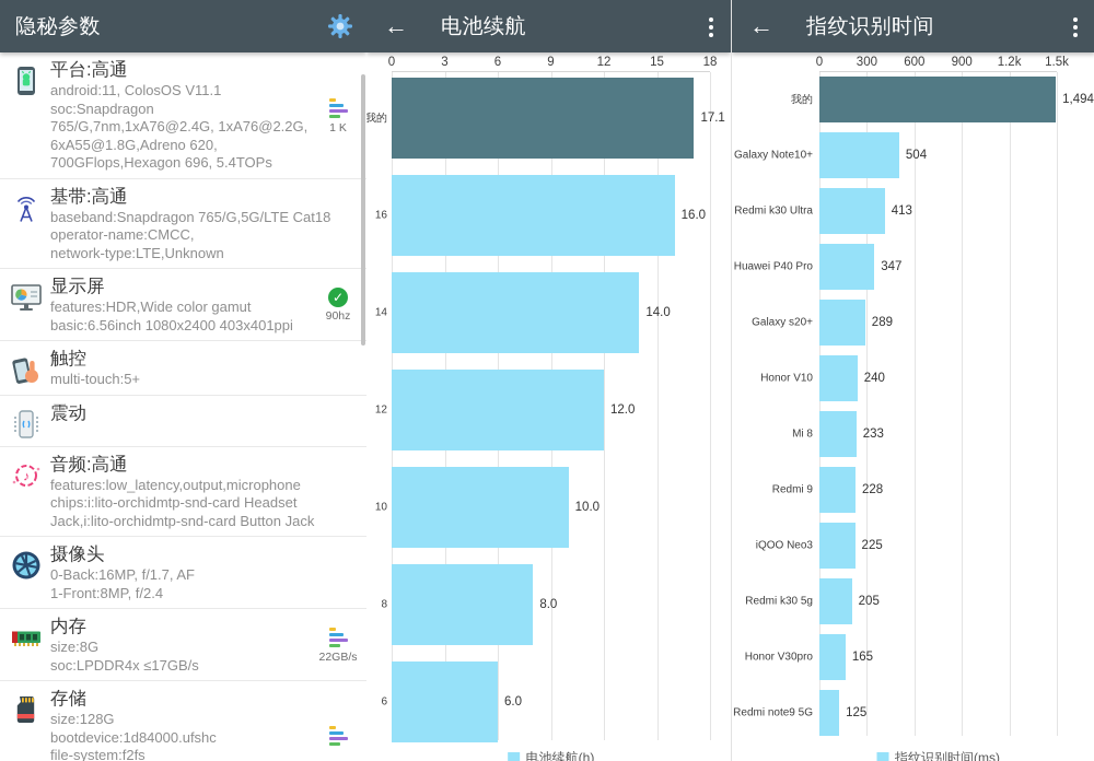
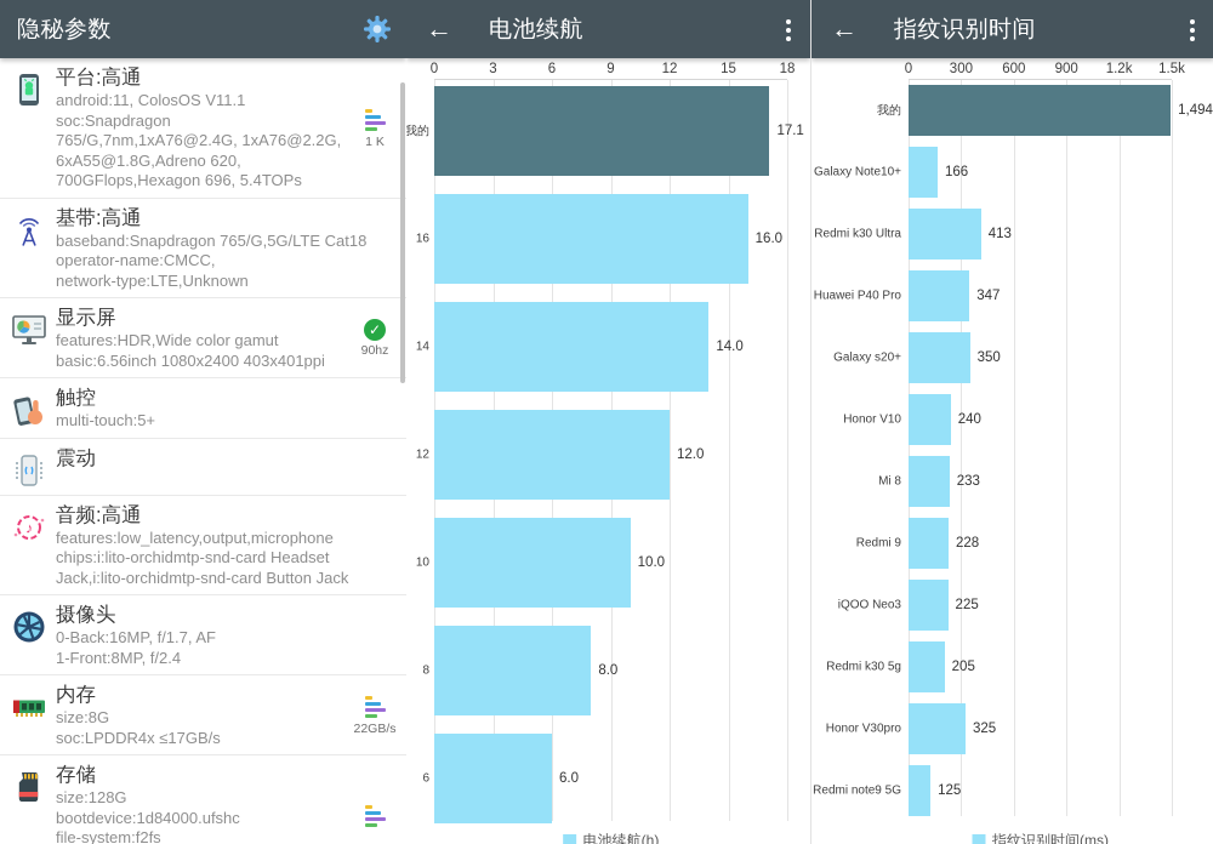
指纹识别时间/Galaxy Note10+: 504 -> 166
指纹识别时间/Galaxy s20+: 289 -> 350
指纹识别时间/Honor V30pro: 165 -> 325
